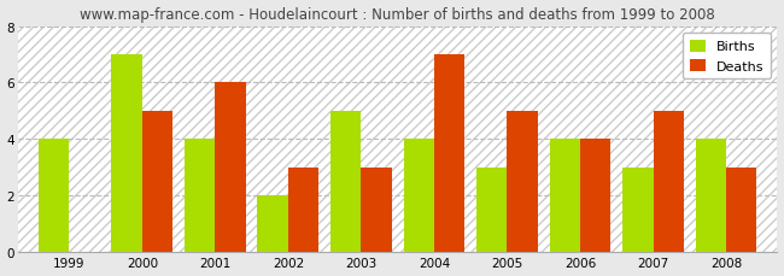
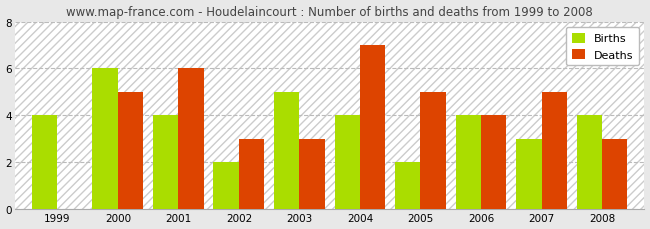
Births/2000: 7 -> 6
Births/2005: 3 -> 2
